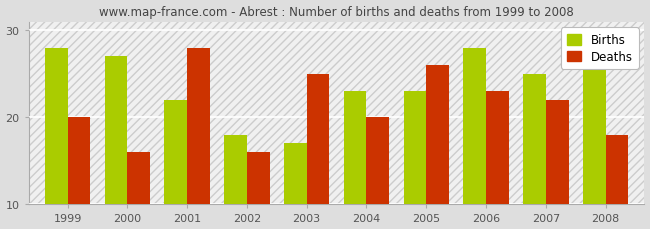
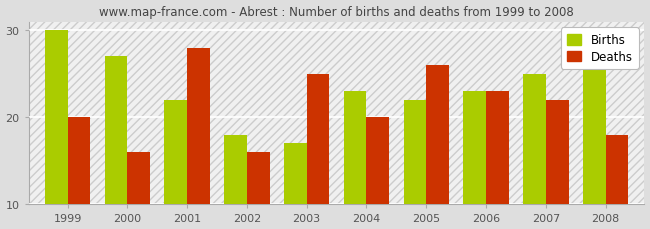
Births/1999: 28 -> 30
Births/2005: 23 -> 22
Births/2006: 28 -> 23
